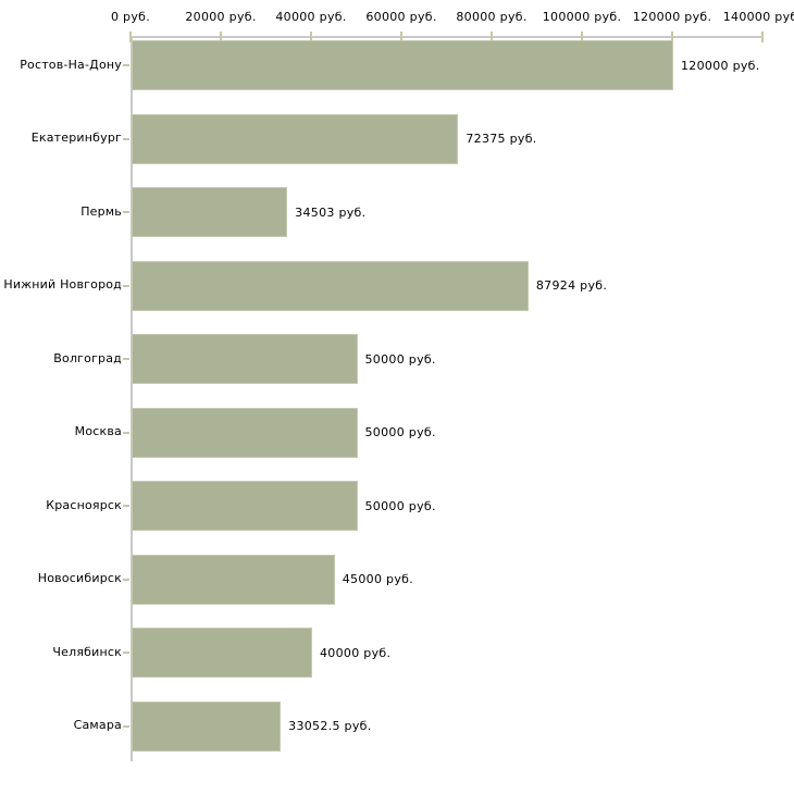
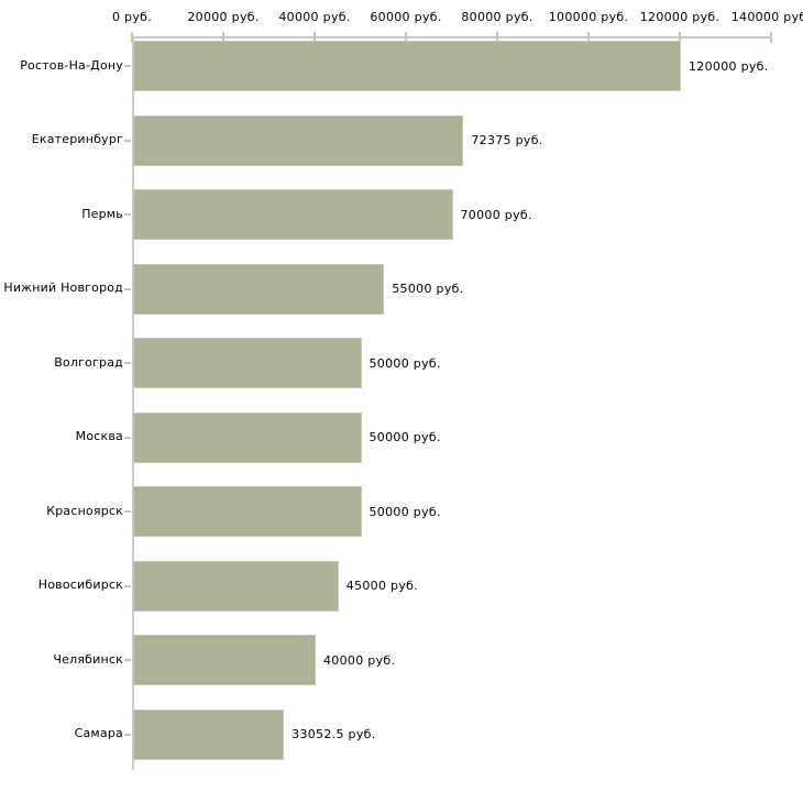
Пермь: 34503 -> 70000
Нижний Новгород: 87924 -> 55000
